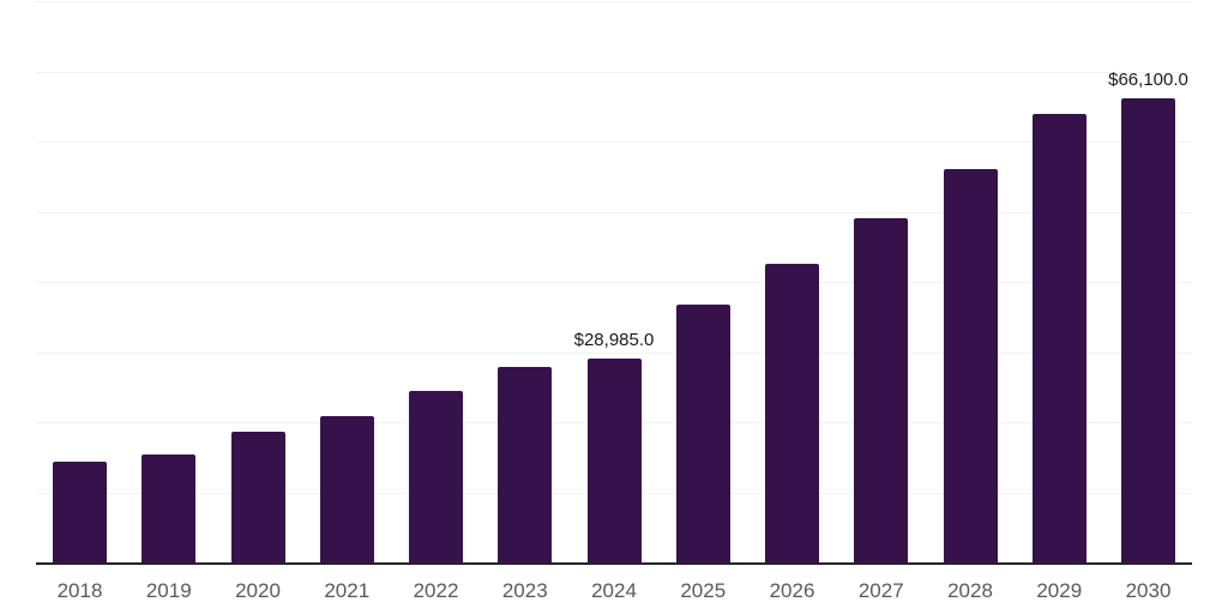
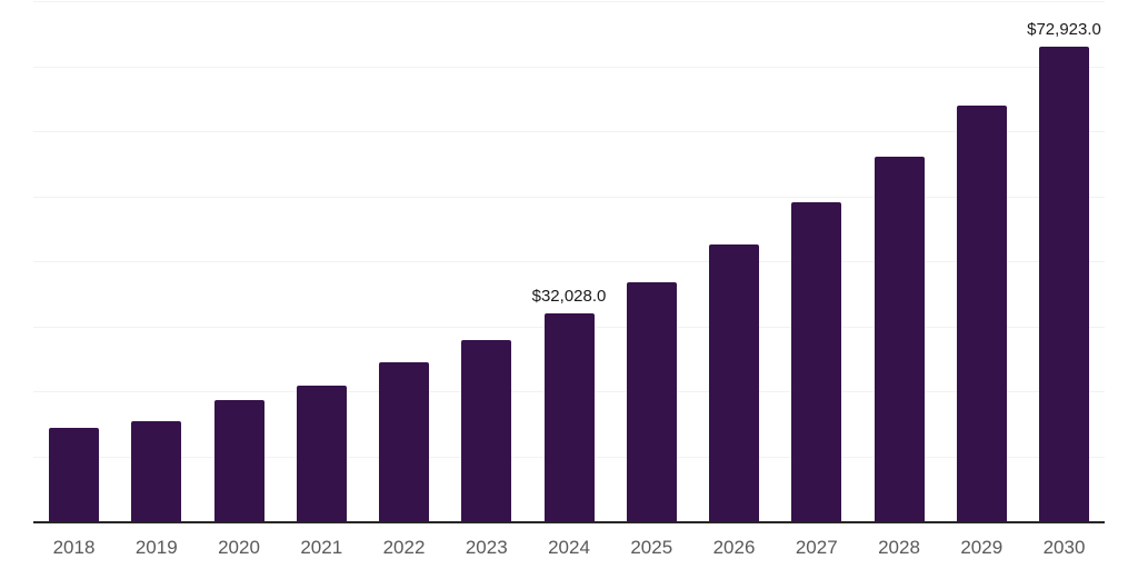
2024: $28,985.0 -> $32,028.0
2030: $66,100.0 -> $72,923.0
